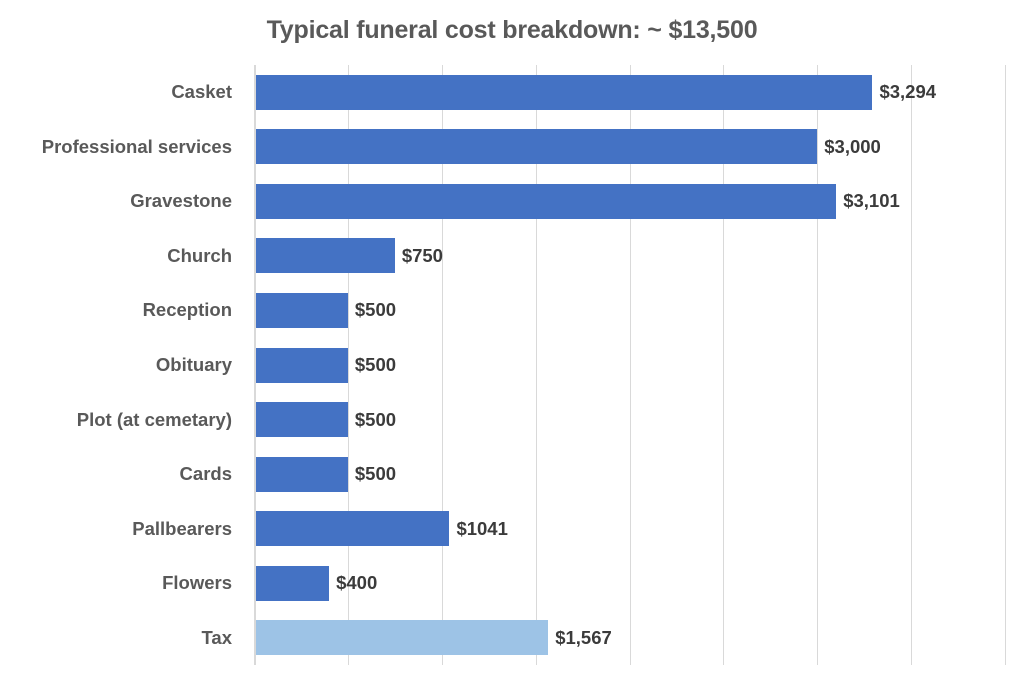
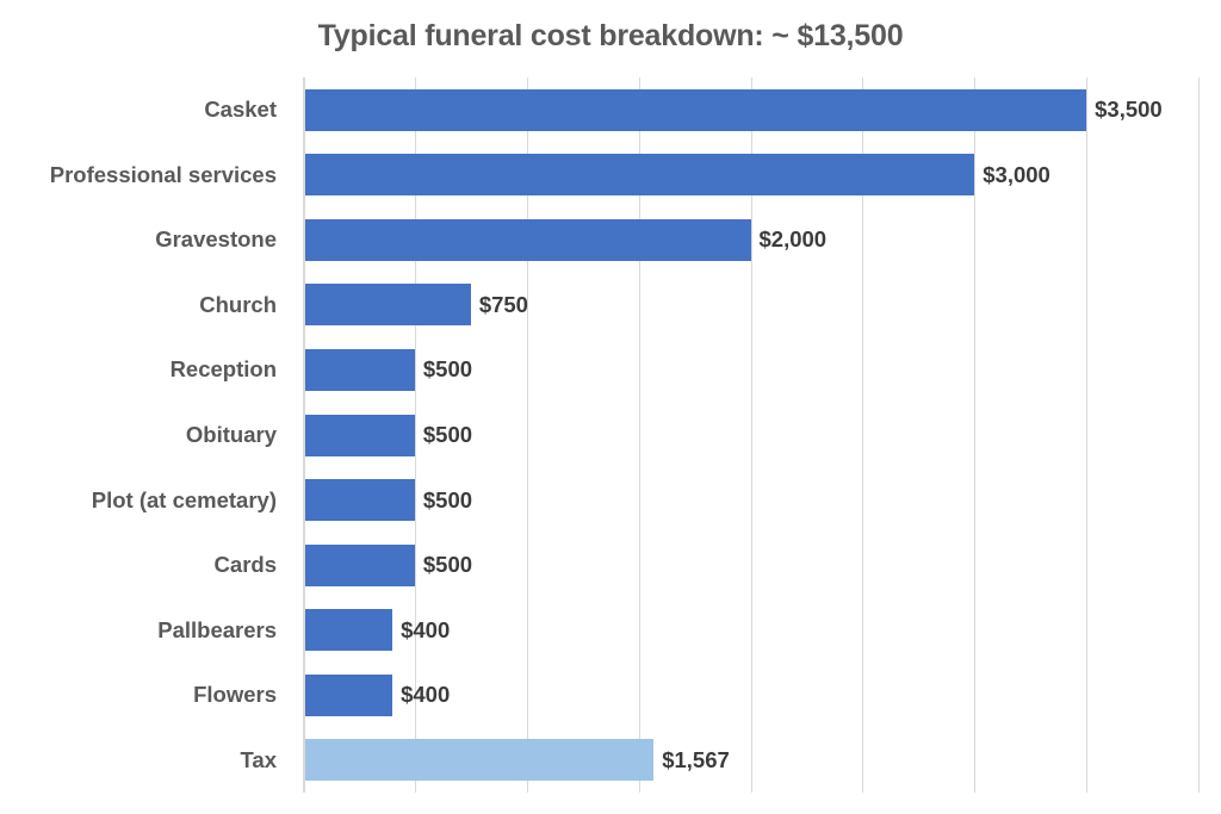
Casket: $3,294 -> $3,500
Gravestone: $3,101 -> $2,000
Pallbearers: $1041 -> $400
